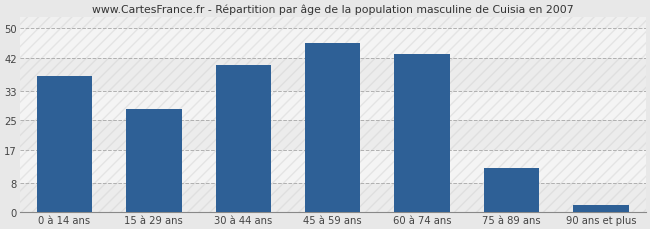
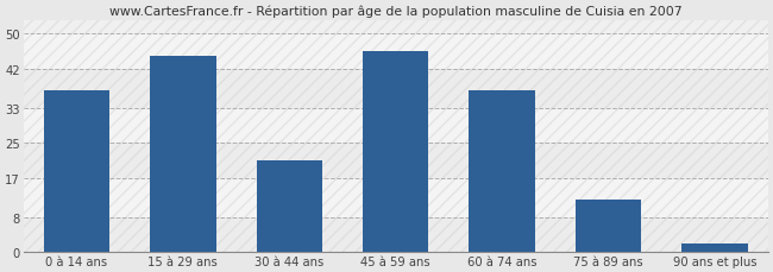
15 à 29 ans: 28 -> 45
30 à 44 ans: 40 -> 21
60 à 74 ans: 43 -> 37
